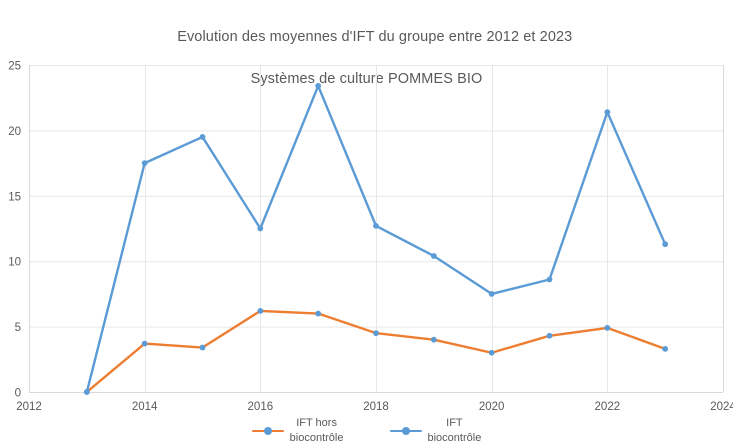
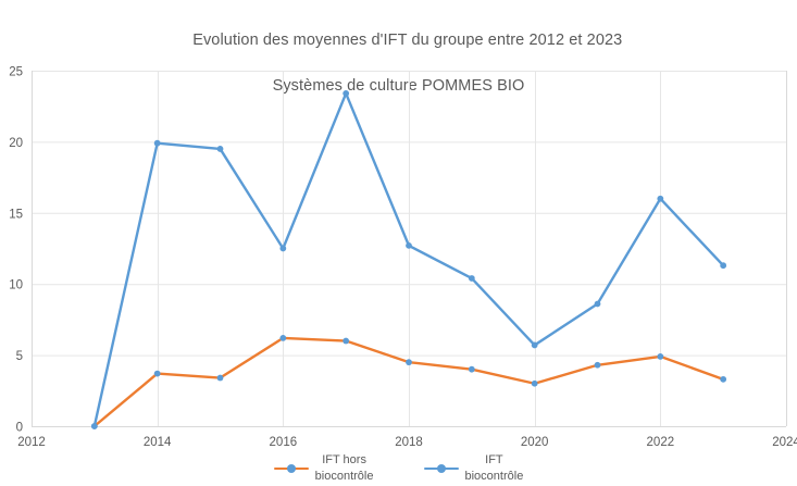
IFT biocontrôle/2014: 17.5 -> 19.9
IFT biocontrôle/2020: 7.5 -> 5.7
IFT biocontrôle/2022: 21.4 -> 16.0
